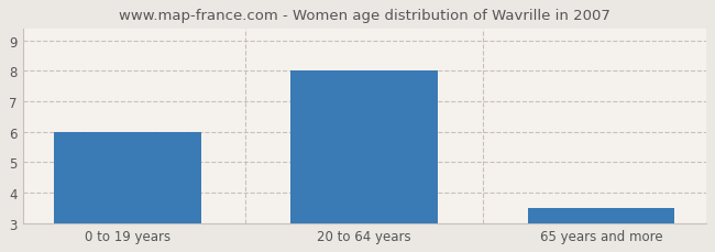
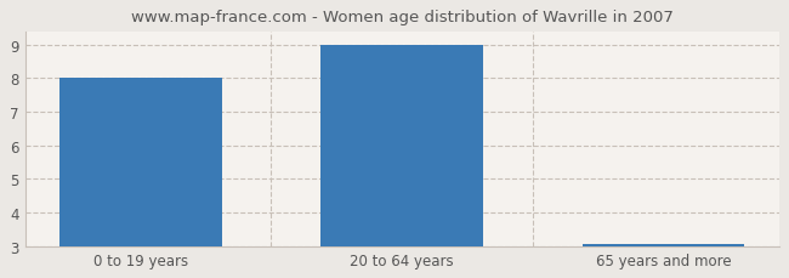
0 to 19 years: 6.00 -> 8.00
20 to 64 years: 8.00 -> 9.00
65 years and more: 3.50 -> 3.05
